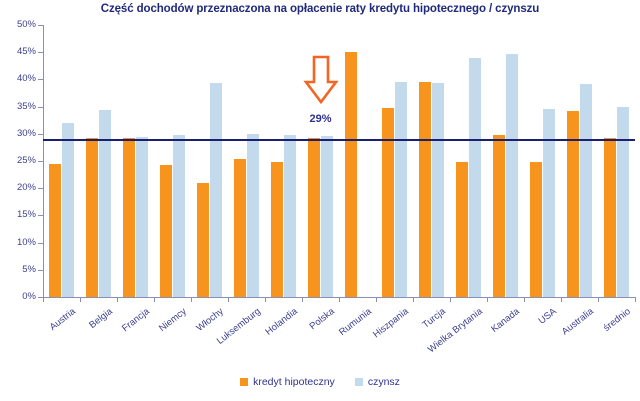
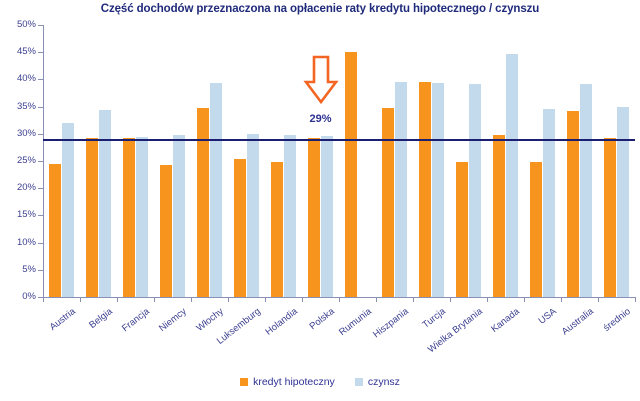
kredyt hipoteczny/Włochy: 21% -> 35%
czynsz/Wielka Brytania: 44% -> 39%
